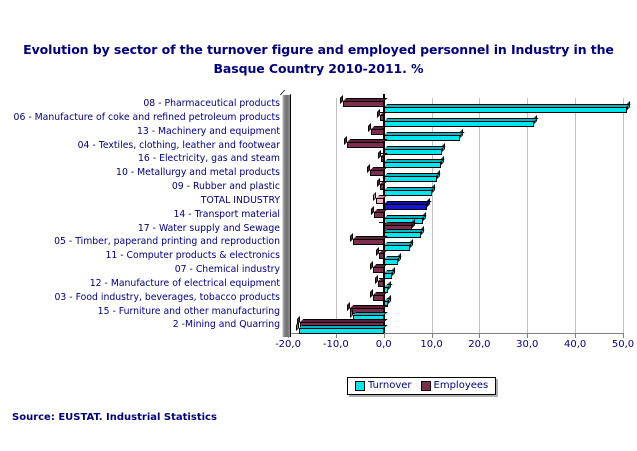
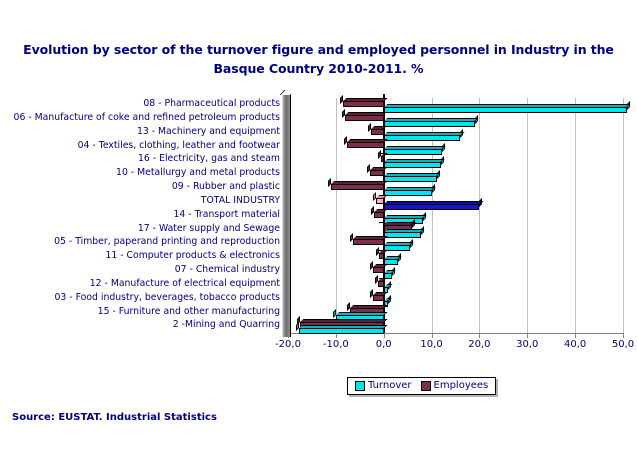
Turnover/06 - Manufacture of coke and refined petroleum products: 32 -> 19
Employees/06 - Manufacture of coke and refined petroleum products: -1 -> -8
Employees/09 - Rubber and plastic: -1 -> -11
Turnover/TOTAL INDUSTRY: 9 -> 20
Turnover/15 - Furniture and other manufacturing: -6 -> -10
